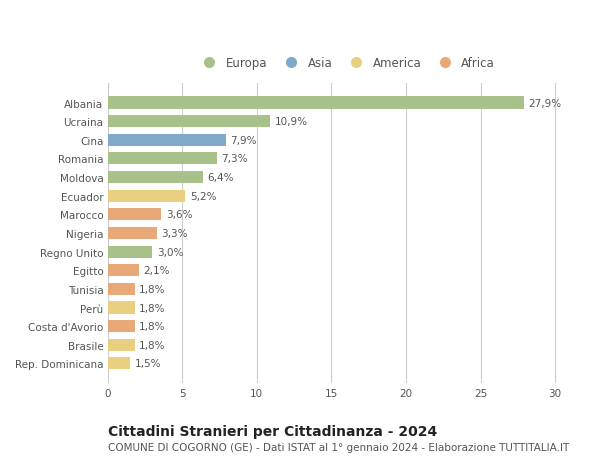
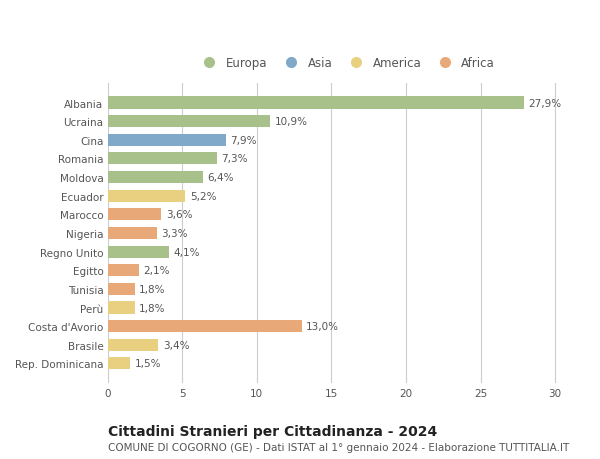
Regno Unito: 3,0% -> 4,1%
Costa d'Avorio: 1,8% -> 13,0%
Brasile: 1,8% -> 3,4%
